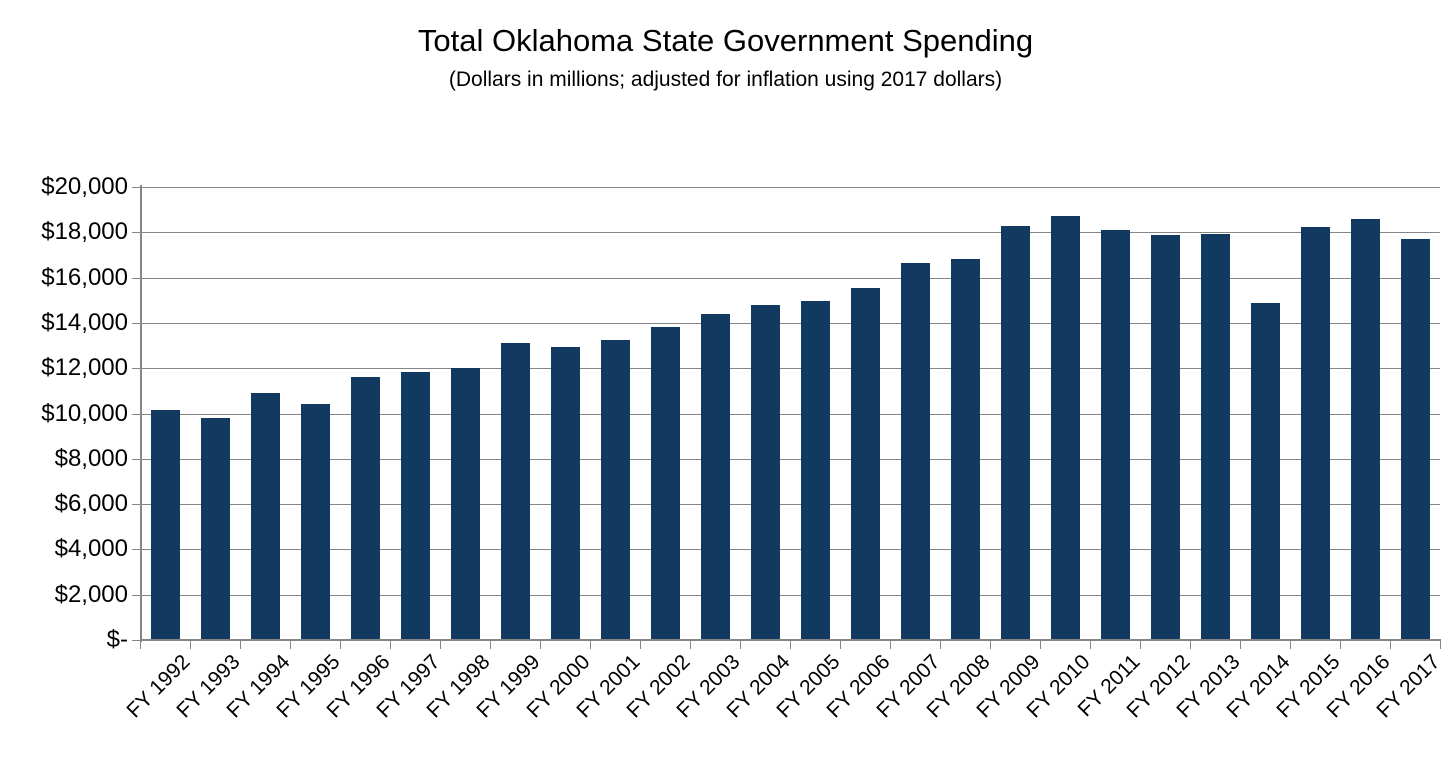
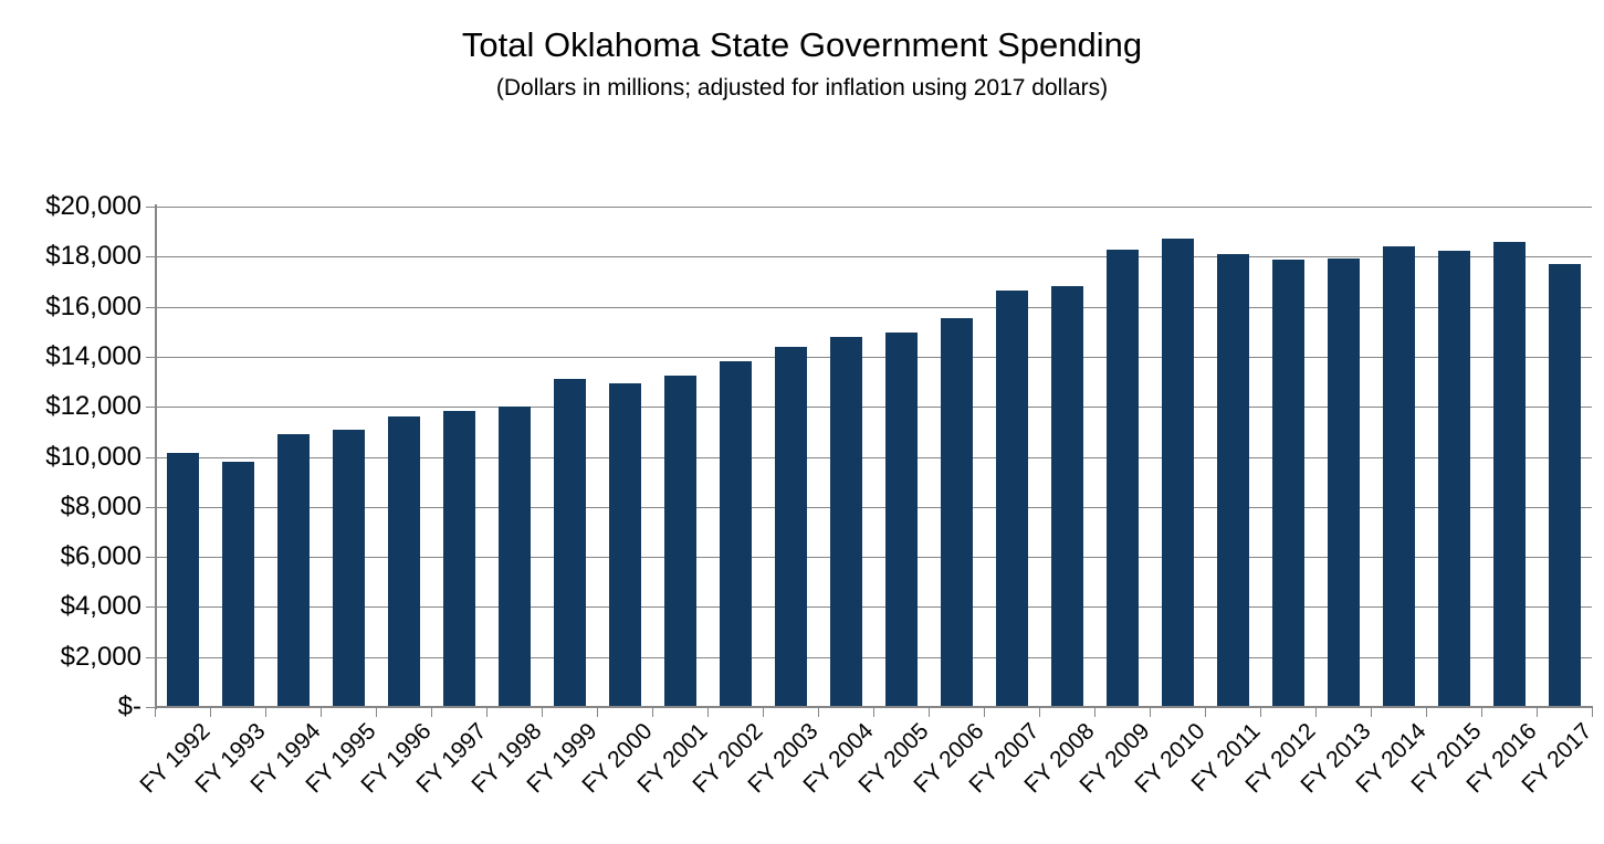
FY 1995: $10400 -> $11100
FY 2014: $14900 -> $18400
